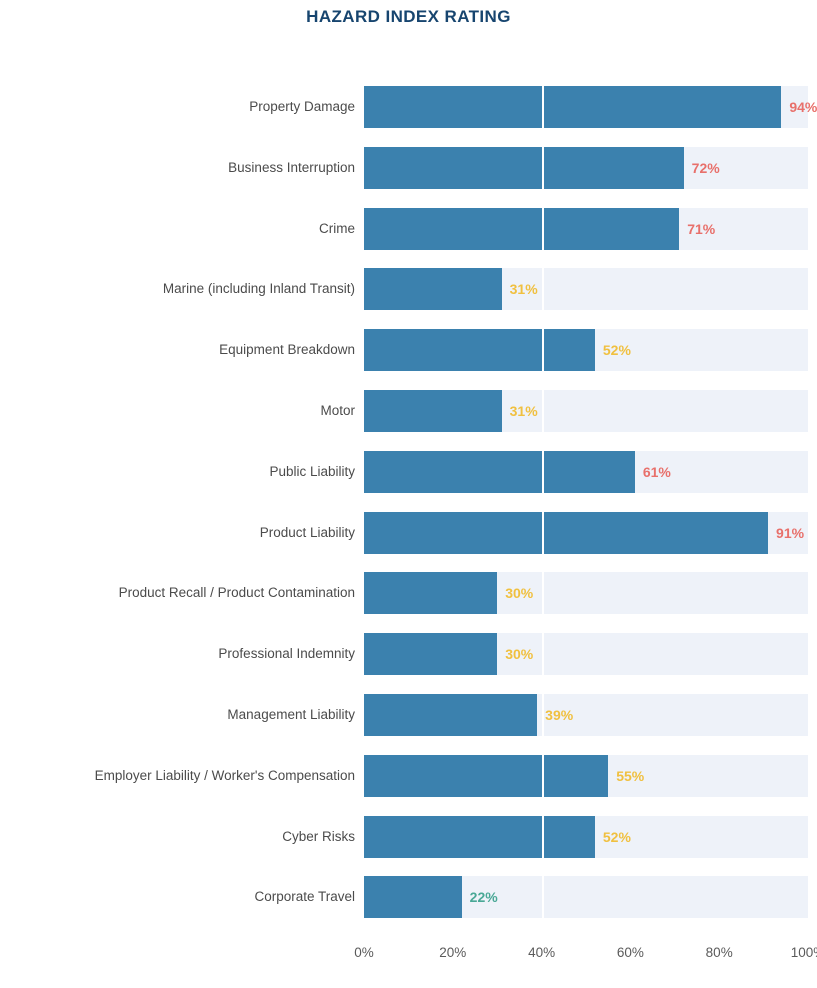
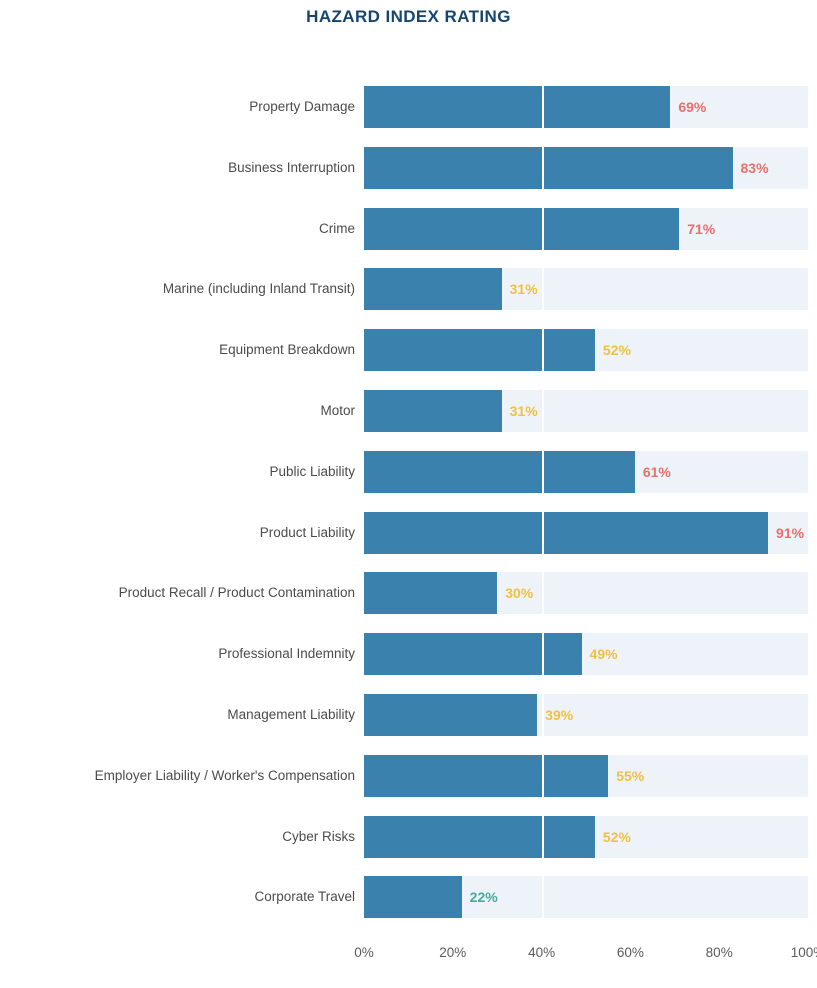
Property Damage: 94% -> 69%
Business Interruption: 72% -> 83%
Professional Indemnity: 30% -> 49%
